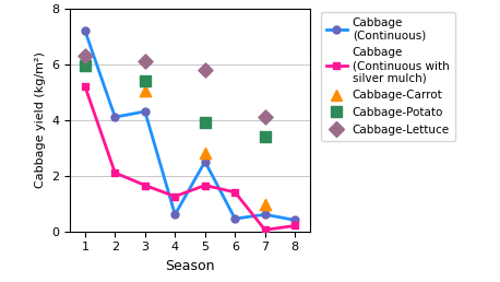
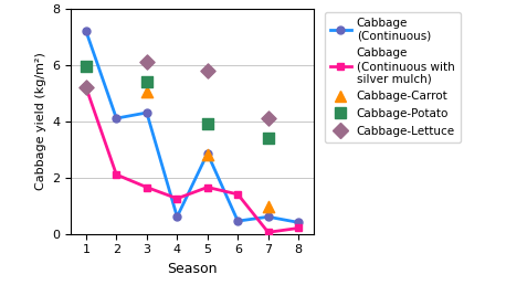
Cabbage-Lettuce/1: 6.3 -> 5.2
Cabbage (Continuous)/5: 2.50 -> 2.85
